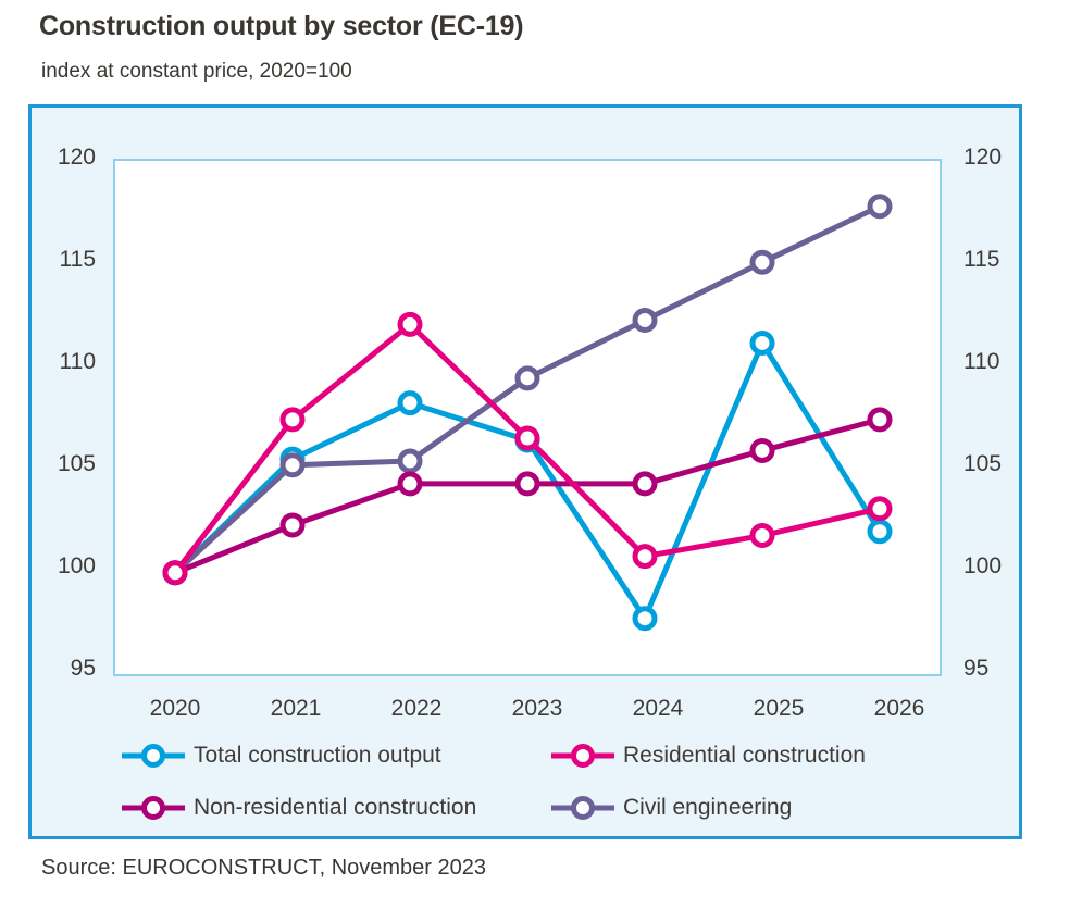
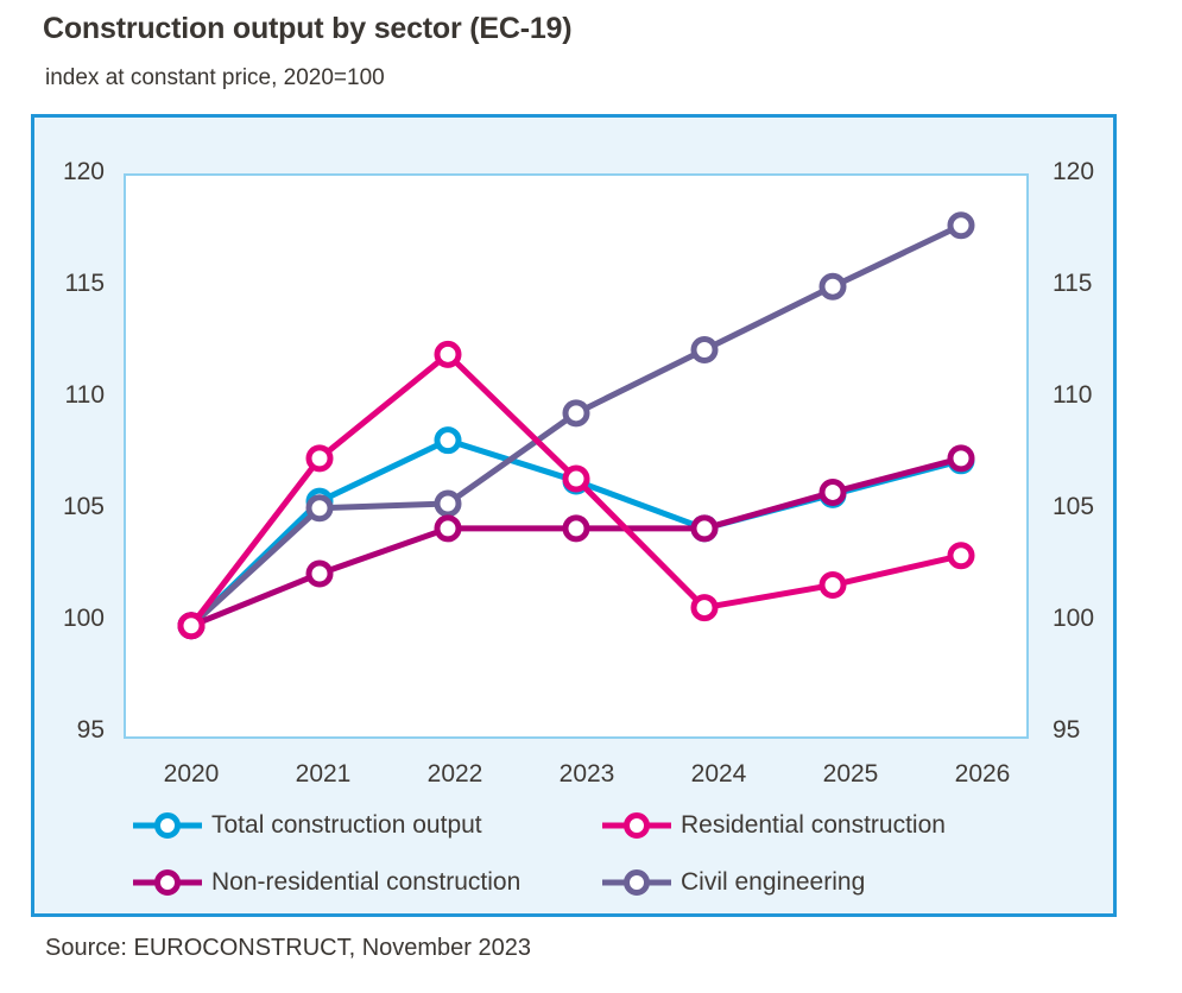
Total construction output/2024: 97.8 -> 104.3
Total construction output/2025: 111.1 -> 105.8
Total construction output/2026: 102.0 -> 107.3
